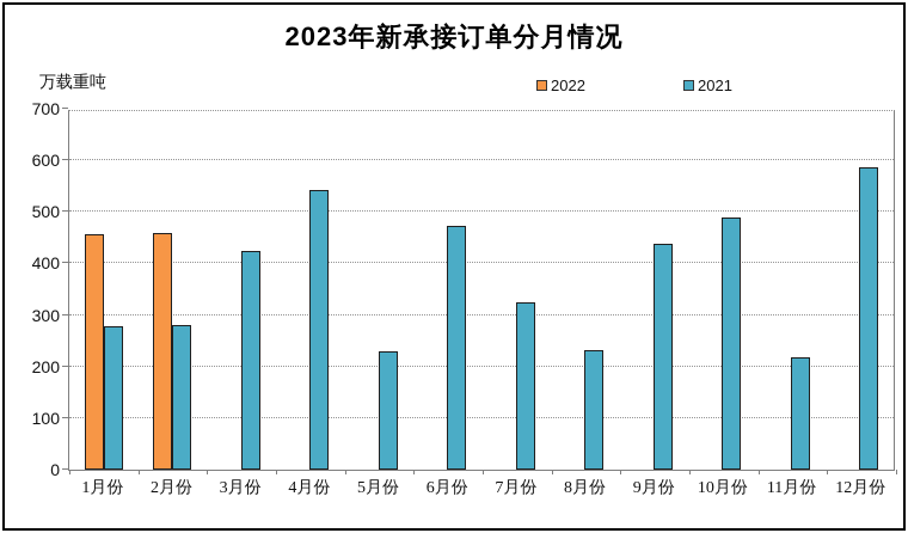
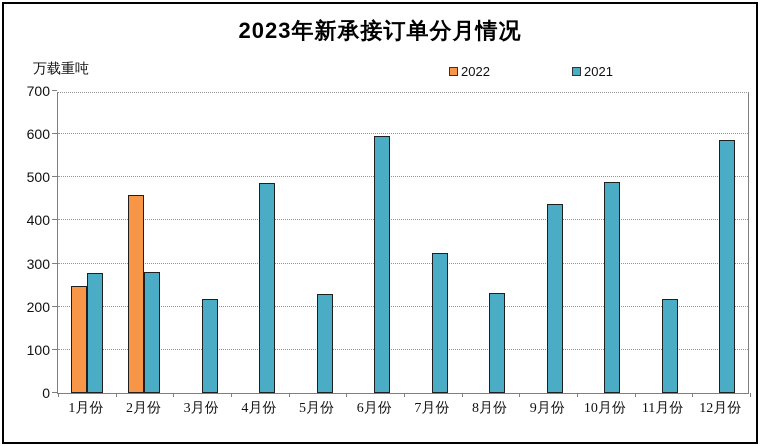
2022/1月份: 460 -> 250
2021/3月份: 430 -> 220
2021/4月份: 550 -> 490
2021/6月份: 480 -> 600
